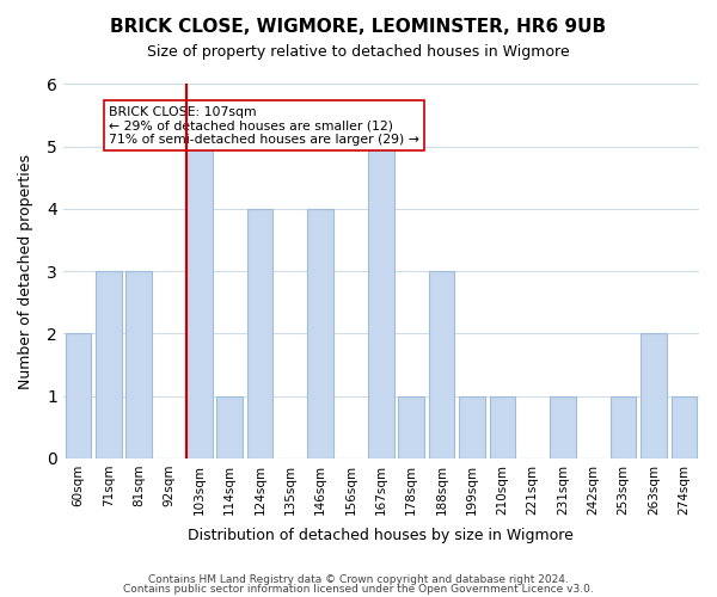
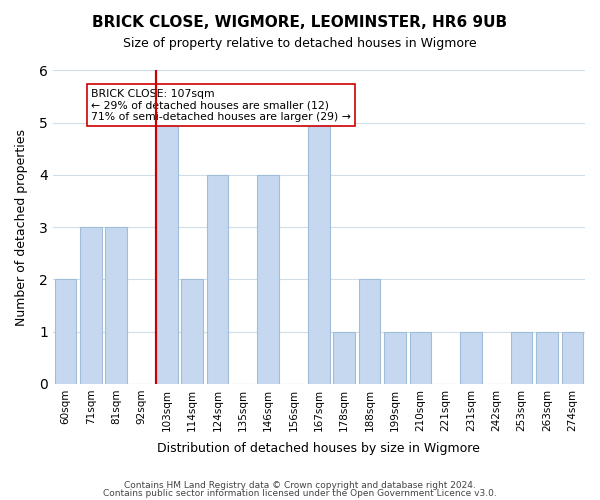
114sqm: 1 -> 2
188sqm: 3 -> 2
263sqm: 2 -> 1
